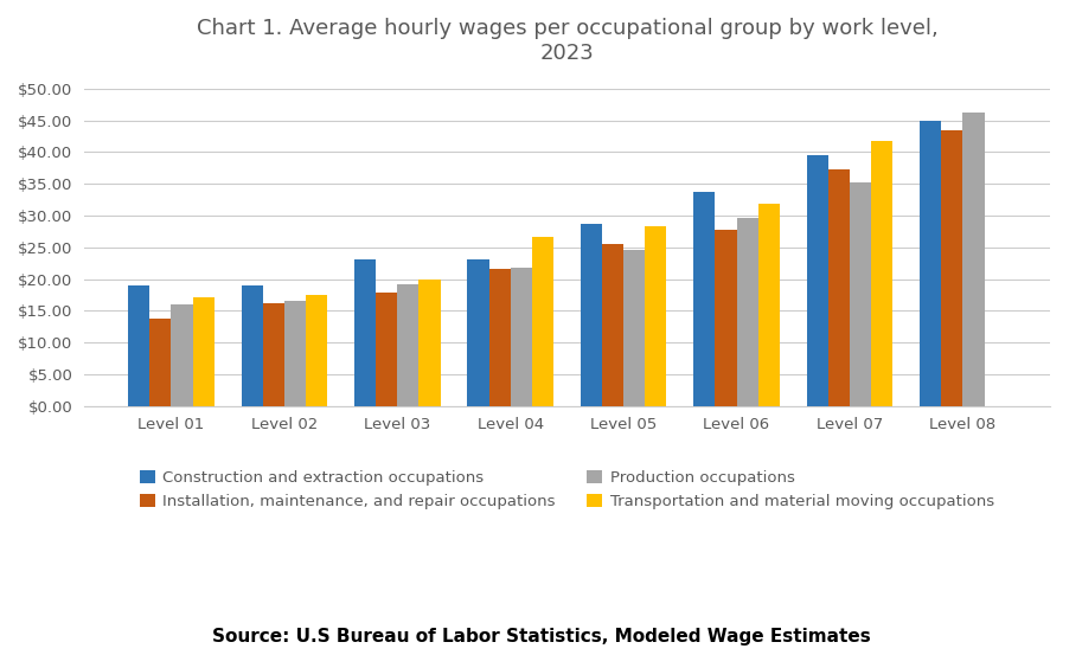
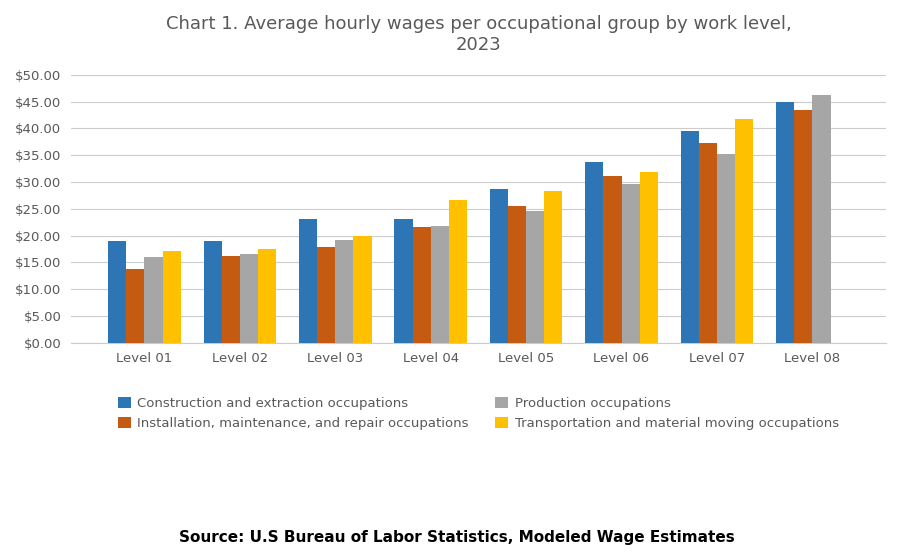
Installation, maintenance, and repair occupations/Level 06: $27.8 -> $31.2
